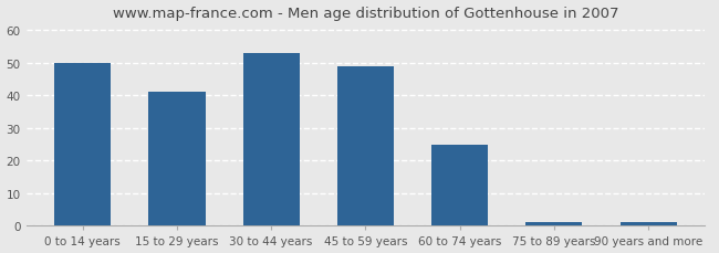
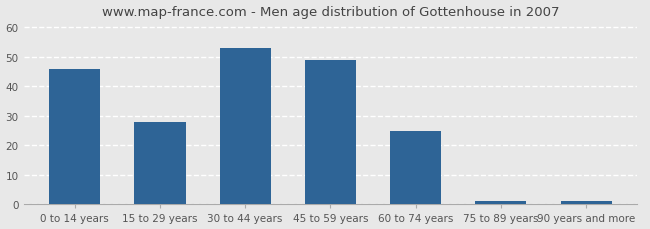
0 to 14 years: 50 -> 46
15 to 29 years: 41 -> 28
